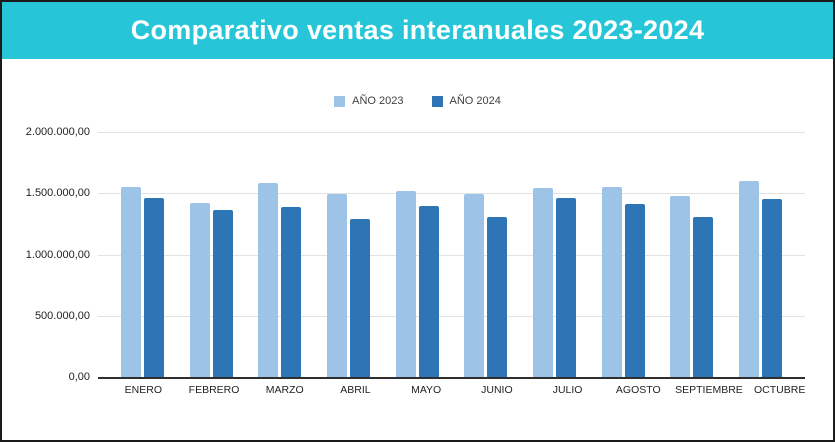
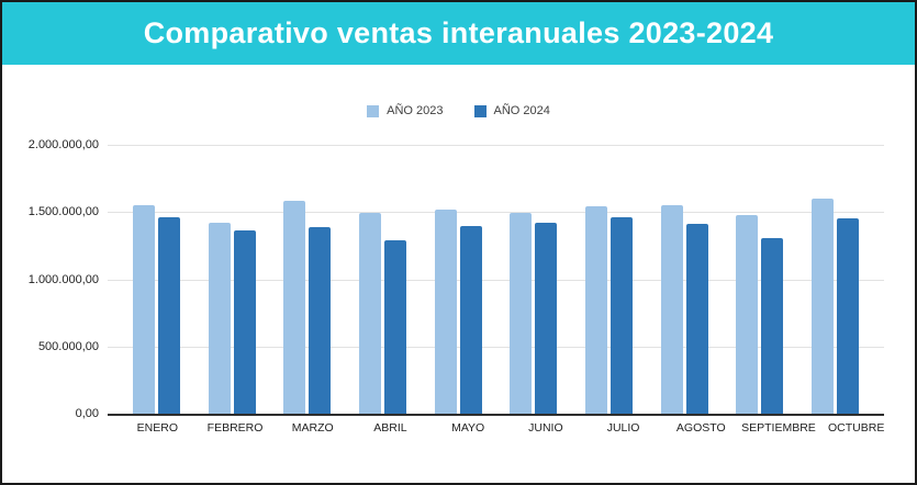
AÑO 2024/JUNIO: 1310000 -> 1420000
